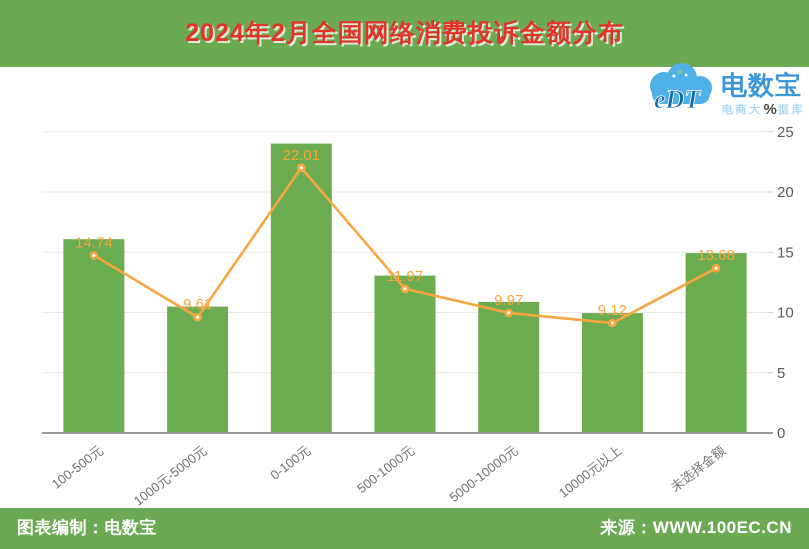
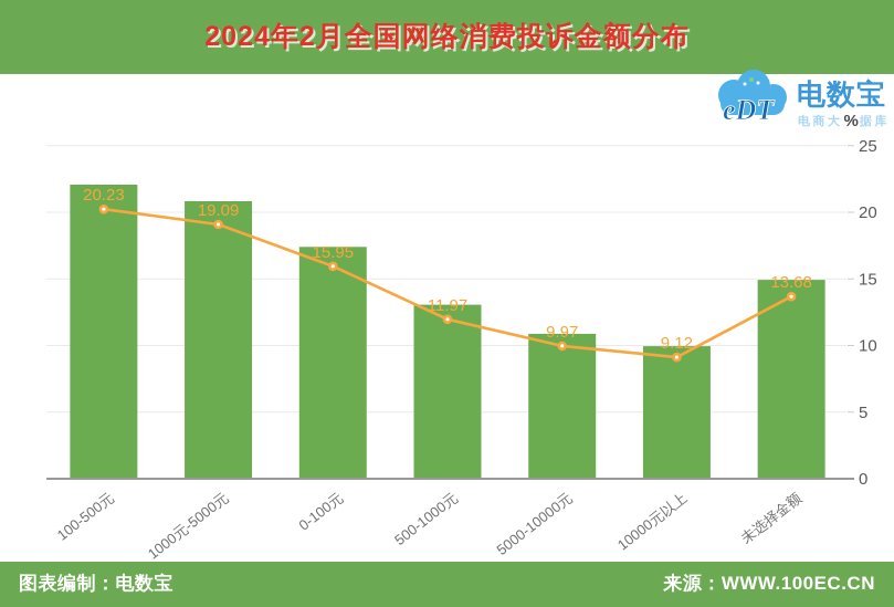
100-500元: 14.74 -> 20.23
1000元-5000元: 9.61 -> 19.09
0-100元: 22.01 -> 15.95
